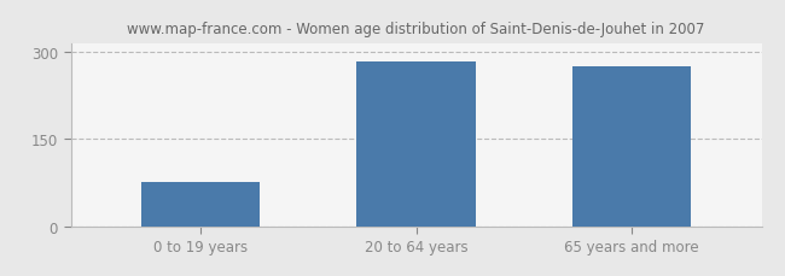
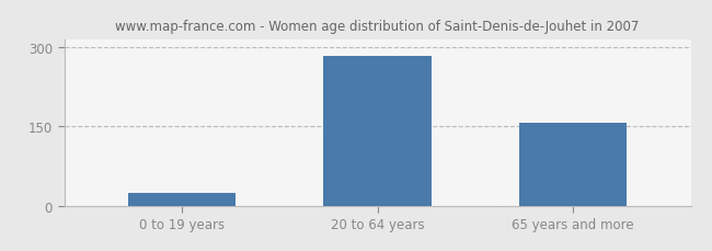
0 to 19 years: 75 -> 25
65 years and more: 275 -> 157
